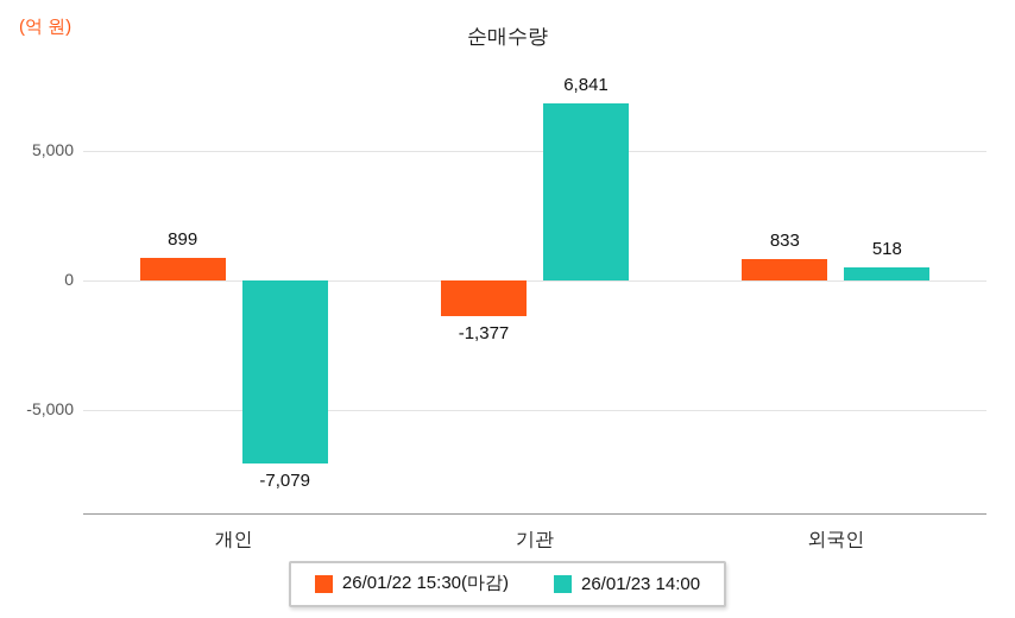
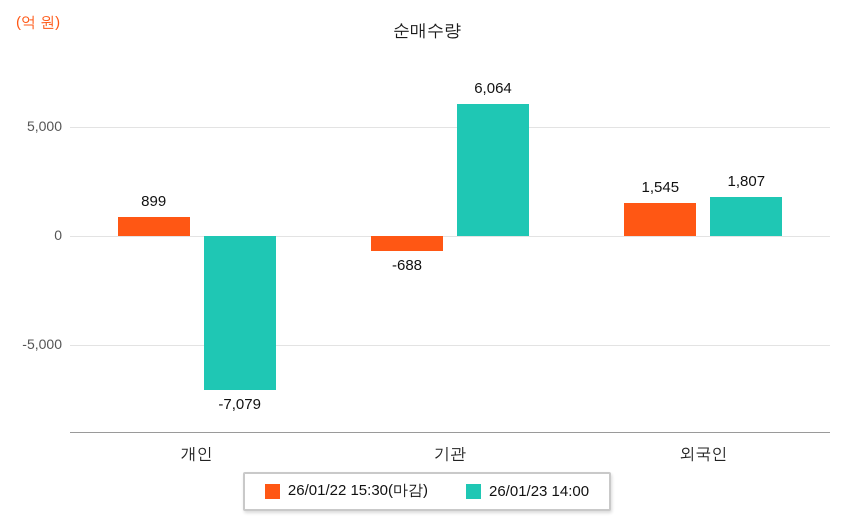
26/01/22 15:30(마감)/기관: -1,377 -> -688
26/01/23 14:00/기관: 6,841 -> 6,064
26/01/22 15:30(마감)/외국인: 833 -> 1,545
26/01/23 14:00/외국인: 518 -> 1,807
